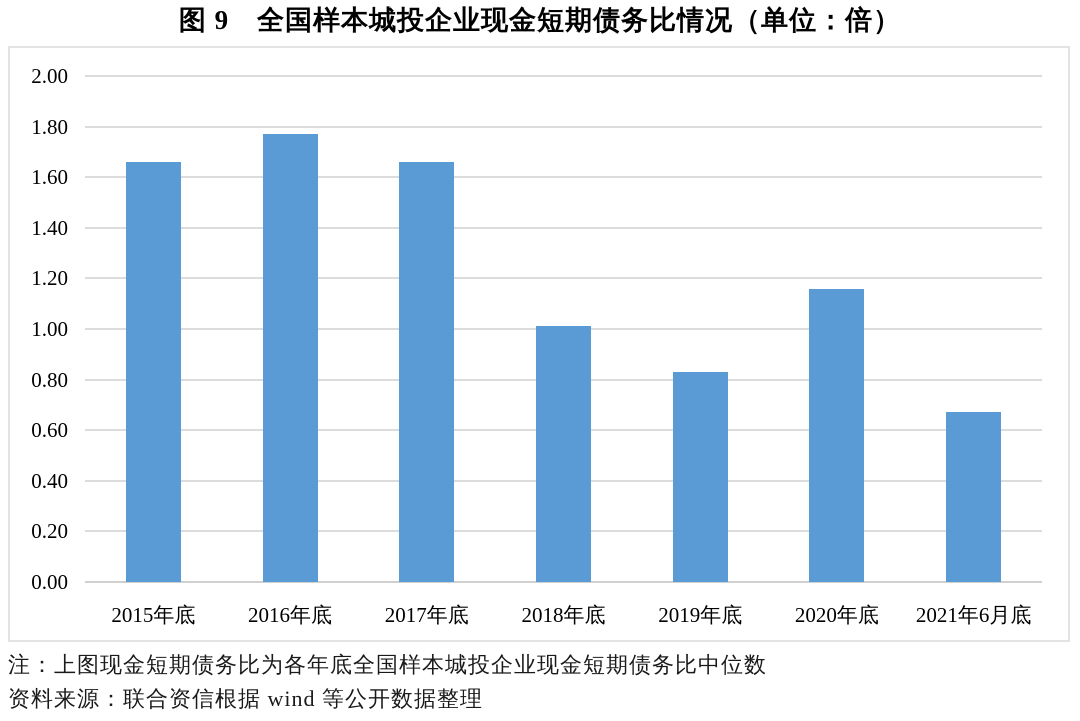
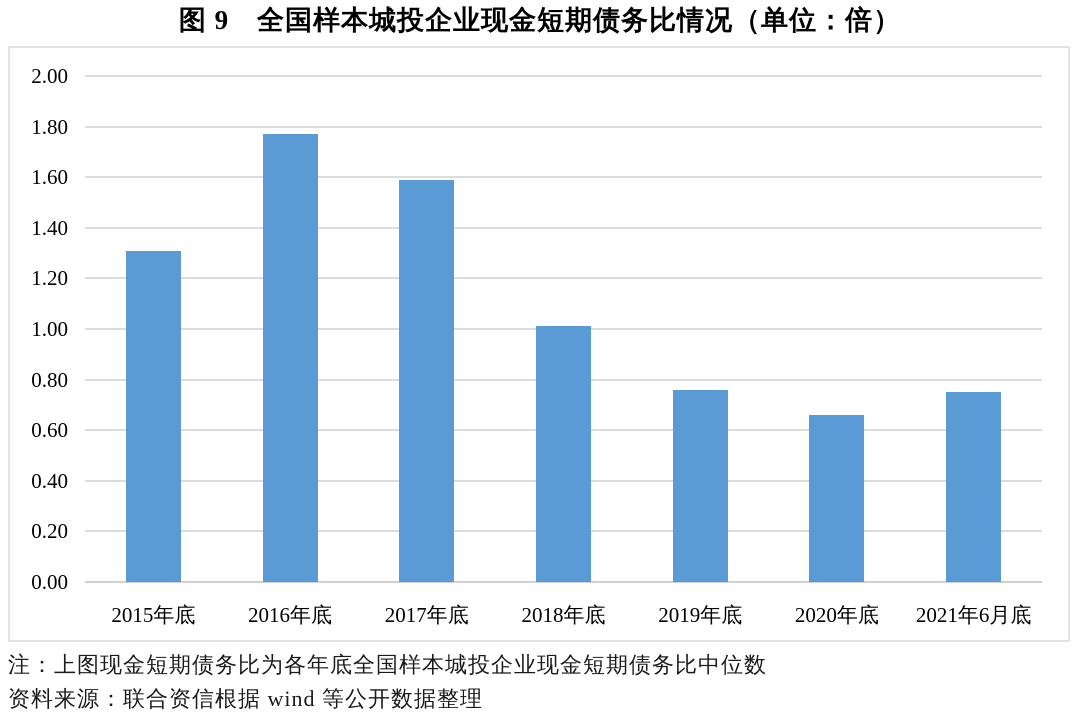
2015年底: 1.66 -> 1.31
2017年底: 1.66 -> 1.59
2019年底: 0.83 -> 0.76
2020年底: 1.16 -> 0.66
2021年6月底: 0.67 -> 0.75
